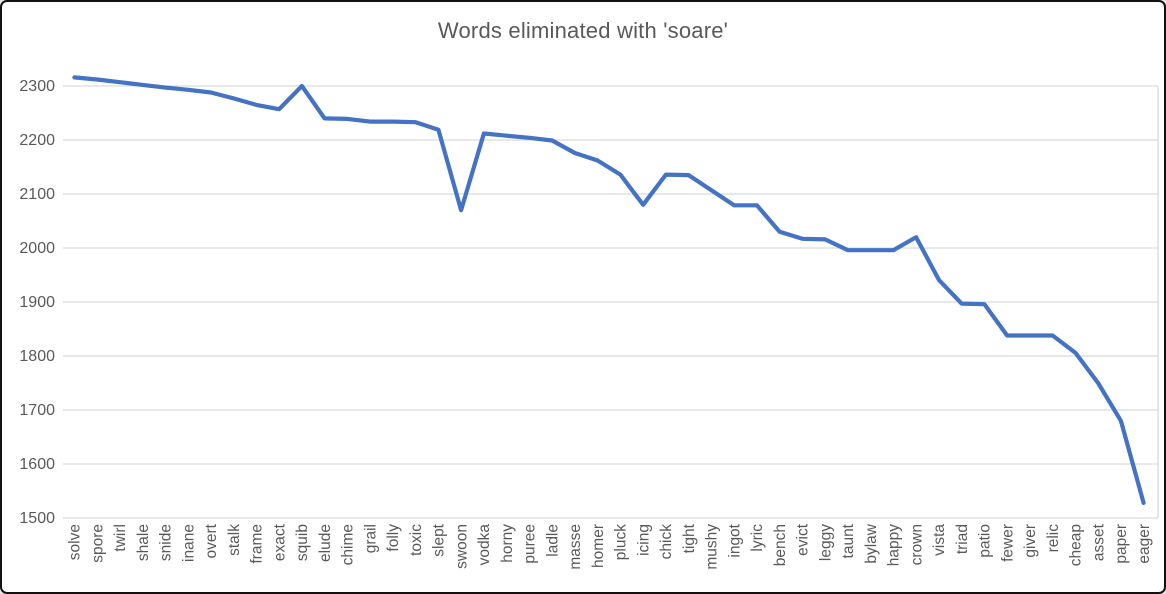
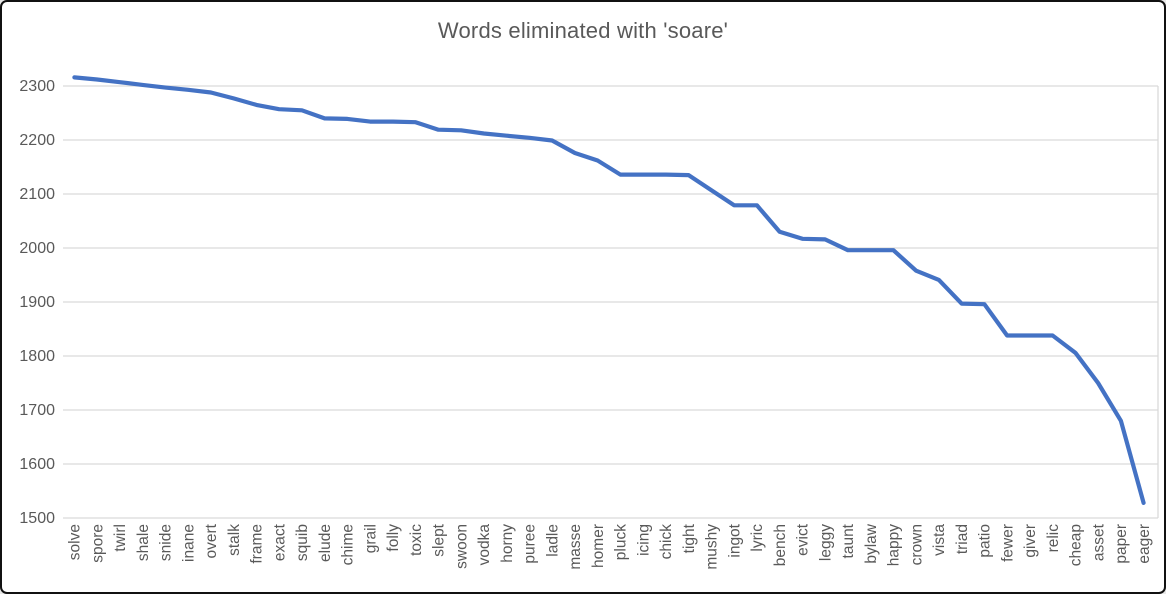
squib: 2300 -> 2260
swoon: 2070 -> 2220
icing: 2080 -> 2140
crown: 2020 -> 1960
